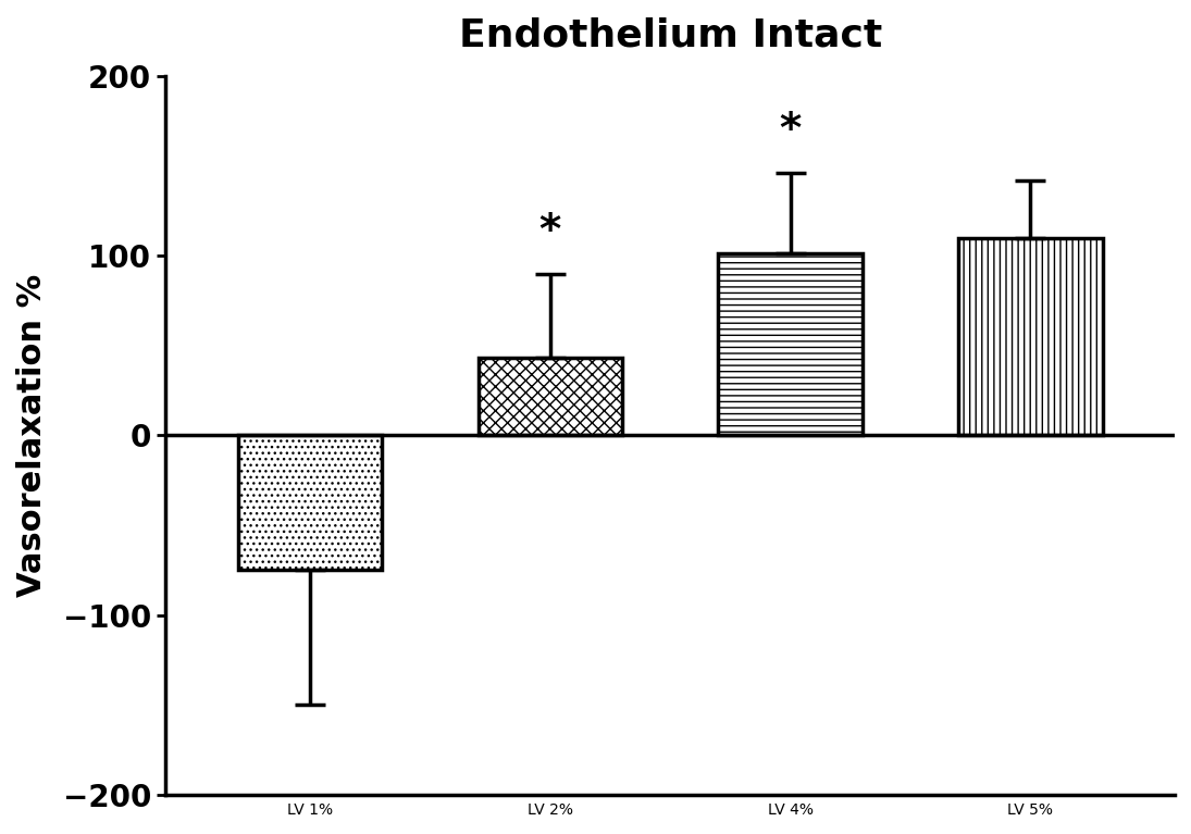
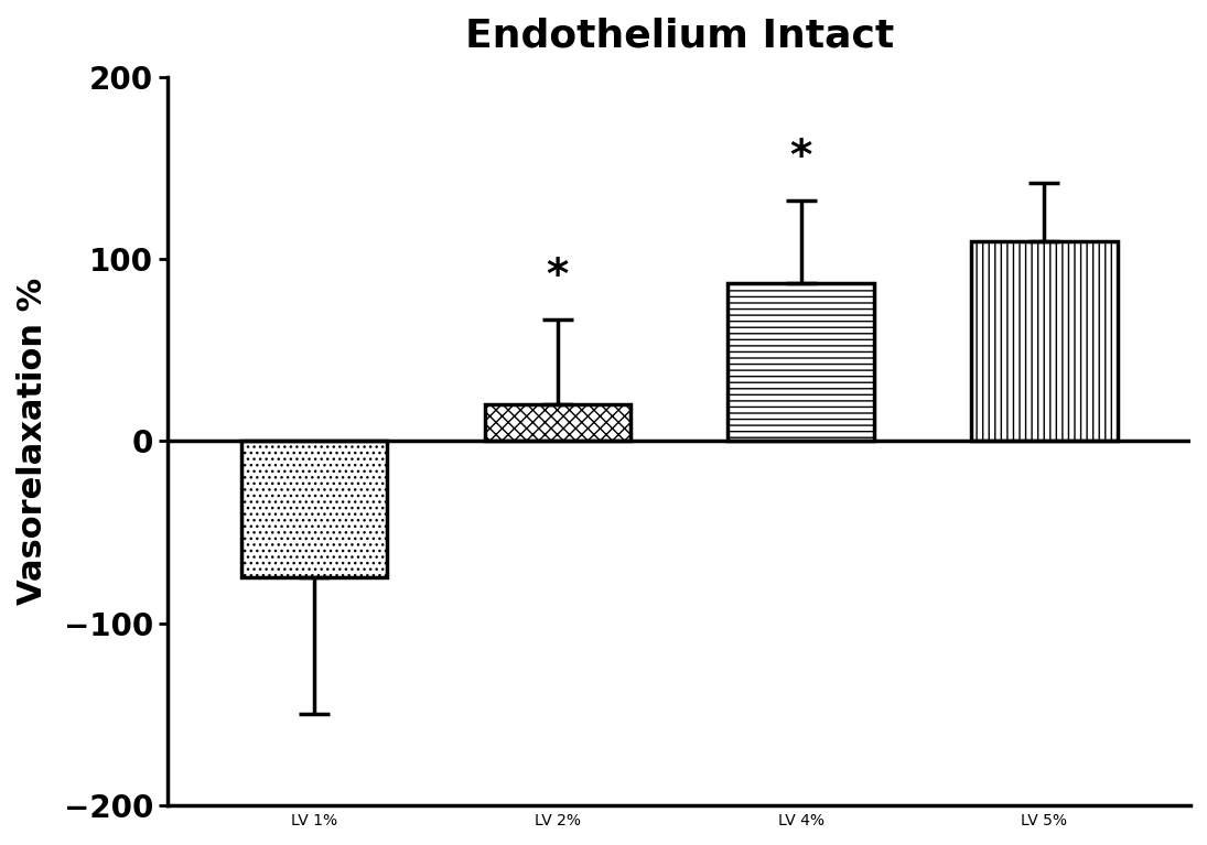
LV 2%: 43 -> 20
LV 4%: 101 -> 87
